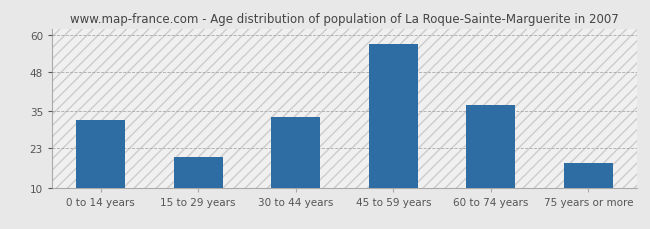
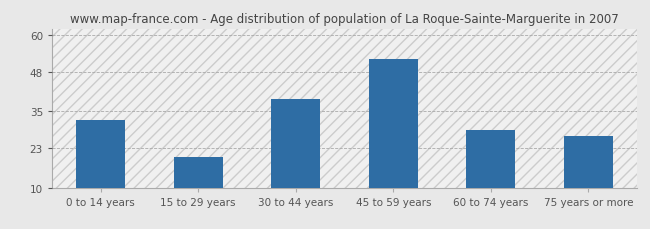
30 to 44 years: 33 -> 39
45 to 59 years: 57 -> 52
60 to 74 years: 37 -> 29
75 years or more: 18 -> 27
